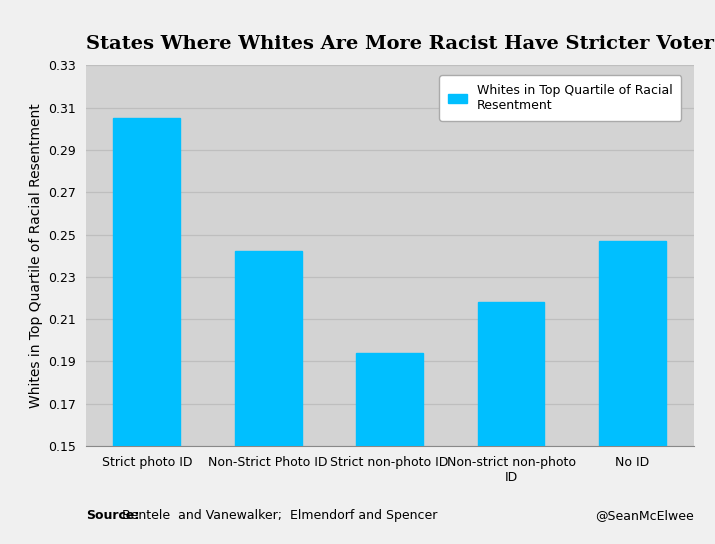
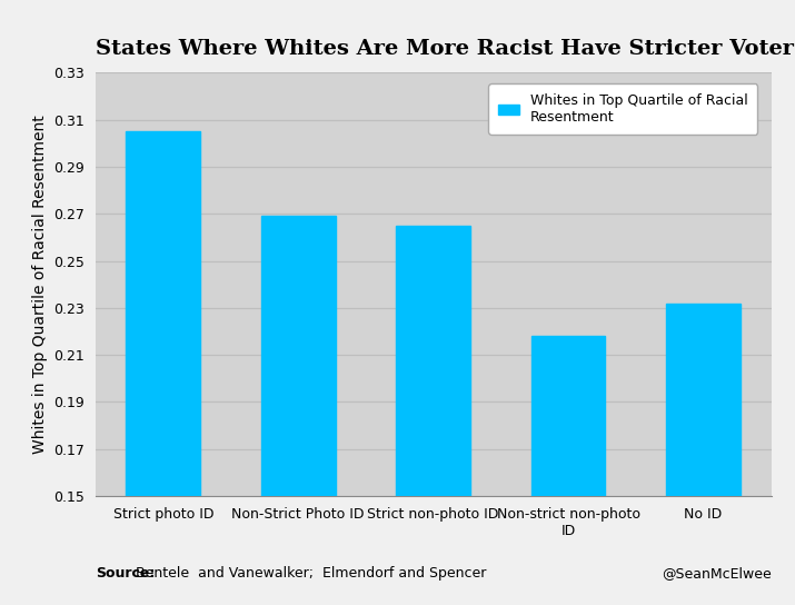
Non-Strict Photo ID: 0.242 -> 0.269
Strict non-photo ID: 0.194 -> 0.265
No ID: 0.247 -> 0.232
